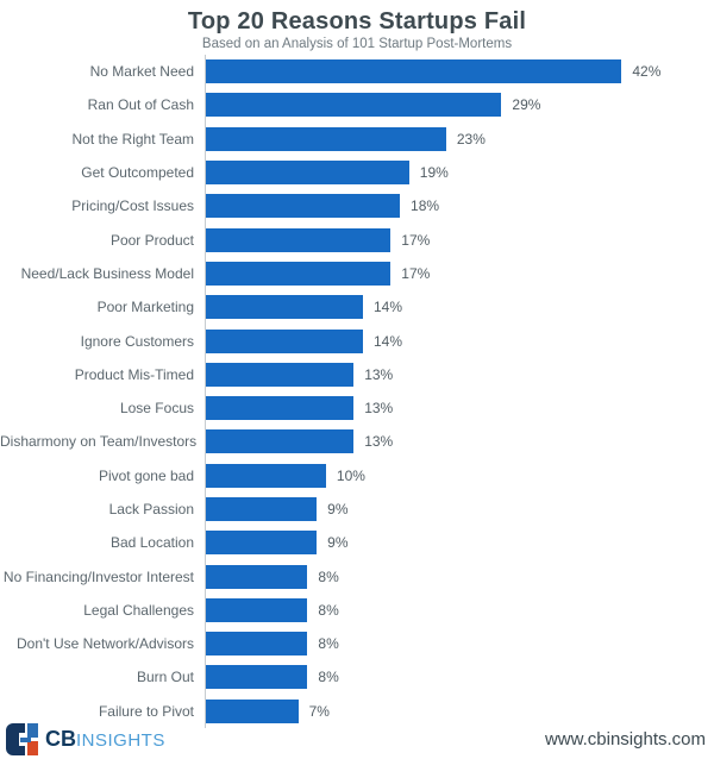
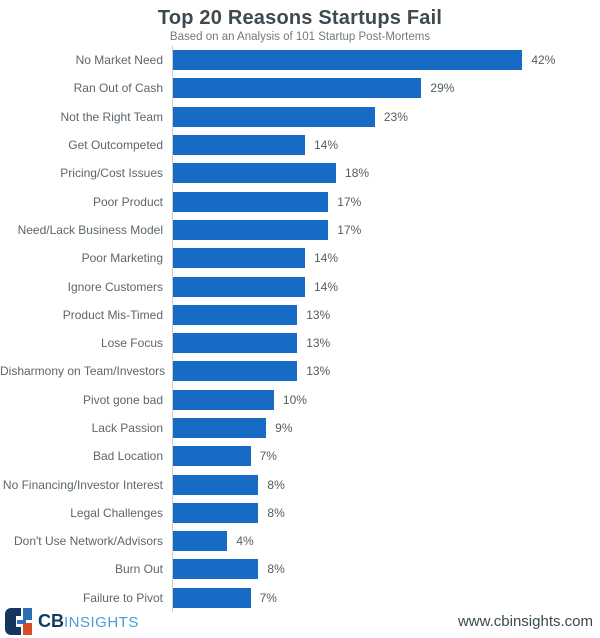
Get Outcompeted: 19% -> 14%
Bad Location: 9% -> 7%
Don't Use Network/Advisors: 8% -> 4%
